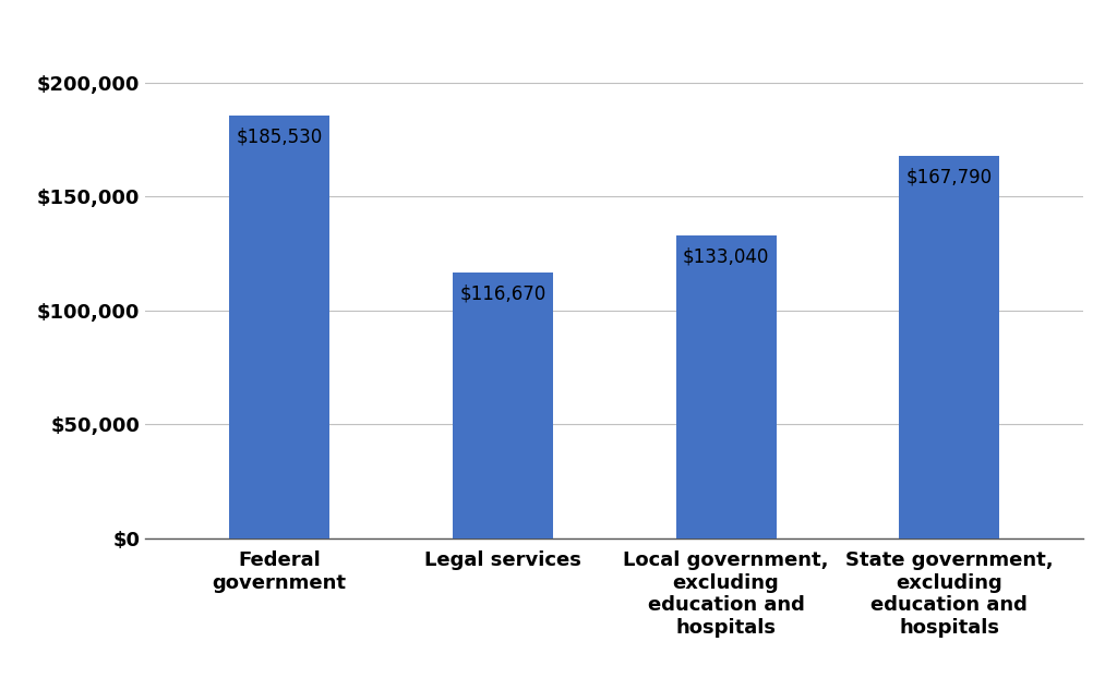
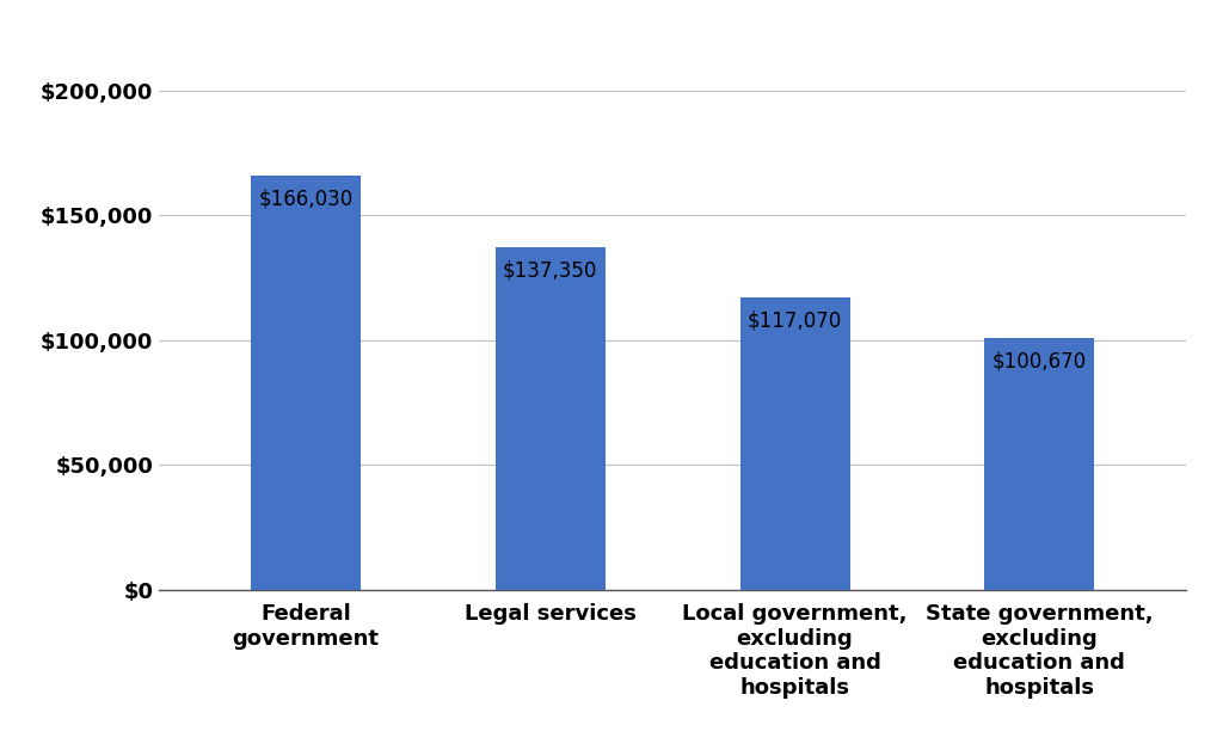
Federal government: $185,530 -> $166,030
Legal services: $116,670 -> $137,350
Local government, excluding education and hospitals: $133,040 -> $117,070
State government, excluding education and hospitals: $167,790 -> $100,670
